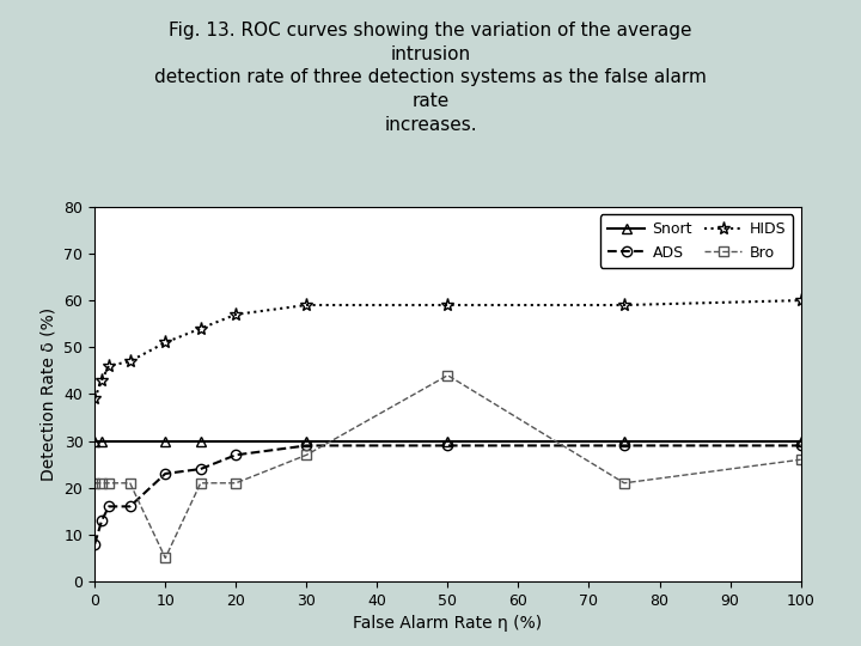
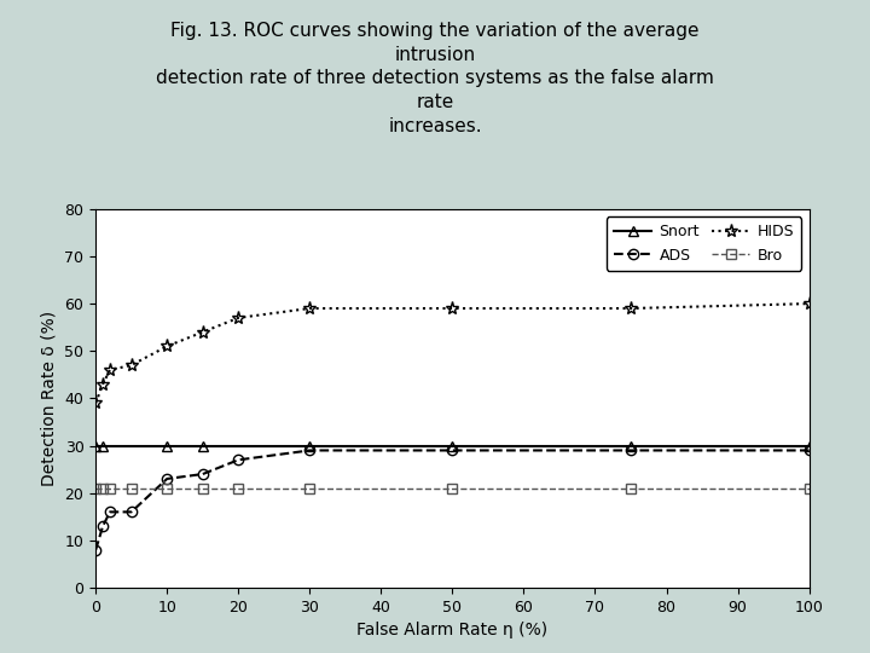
Bro/10: 5 -> 21
Bro/30: 27 -> 21
Bro/50: 44 -> 21
Bro/100: 26 -> 21
